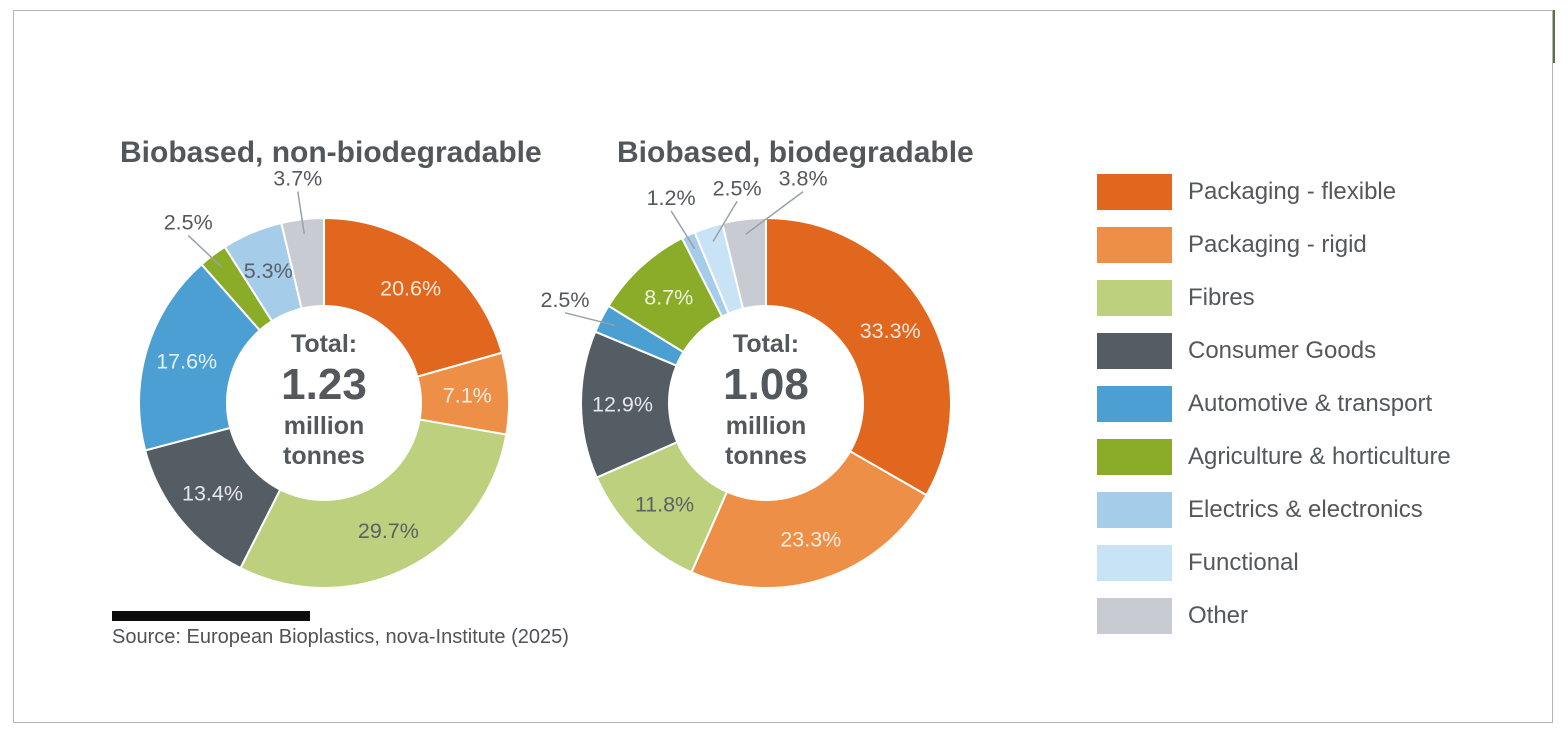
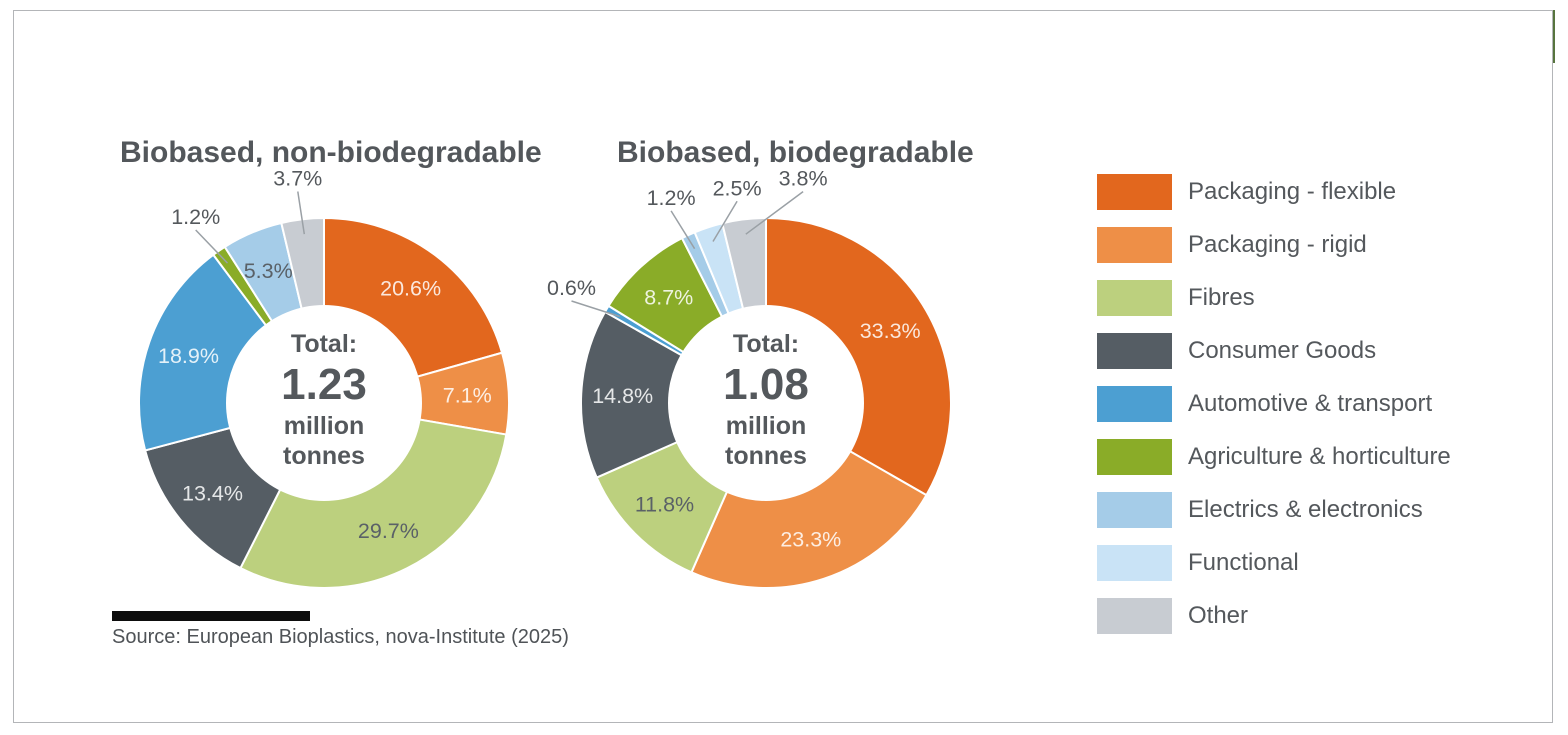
Biobased, non-biodegradable/Automotive & transport: 17.6% -> 18.9%
Biobased, non-biodegradable/Agriculture & horticulture: 2.5% -> 1.2%
Biobased, biodegradable/Consumer Goods: 12.9% -> 14.8%
Biobased, biodegradable/Automotive & transport: 2.5% -> 0.6%
